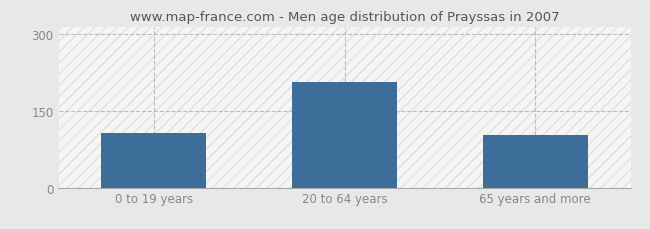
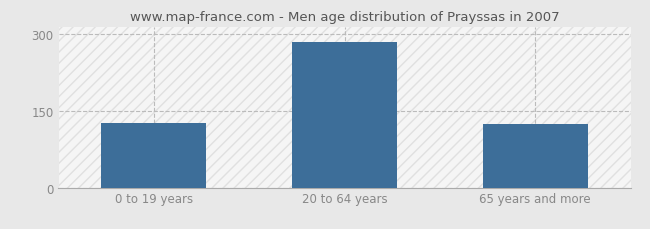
0 to 19 years: 106 -> 127
20 to 64 years: 206 -> 284
65 years and more: 102 -> 124
